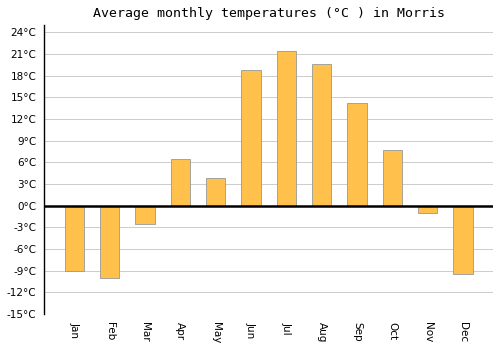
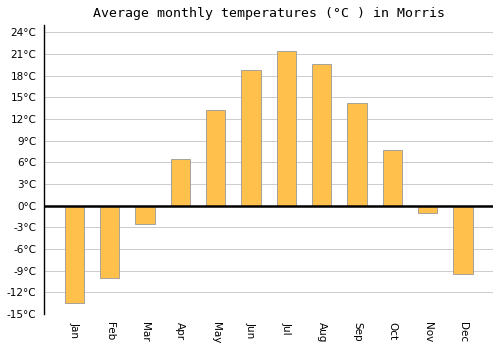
Jan: -9.0°C -> -13.5°C
May: 3.8°C -> 13.3°C
